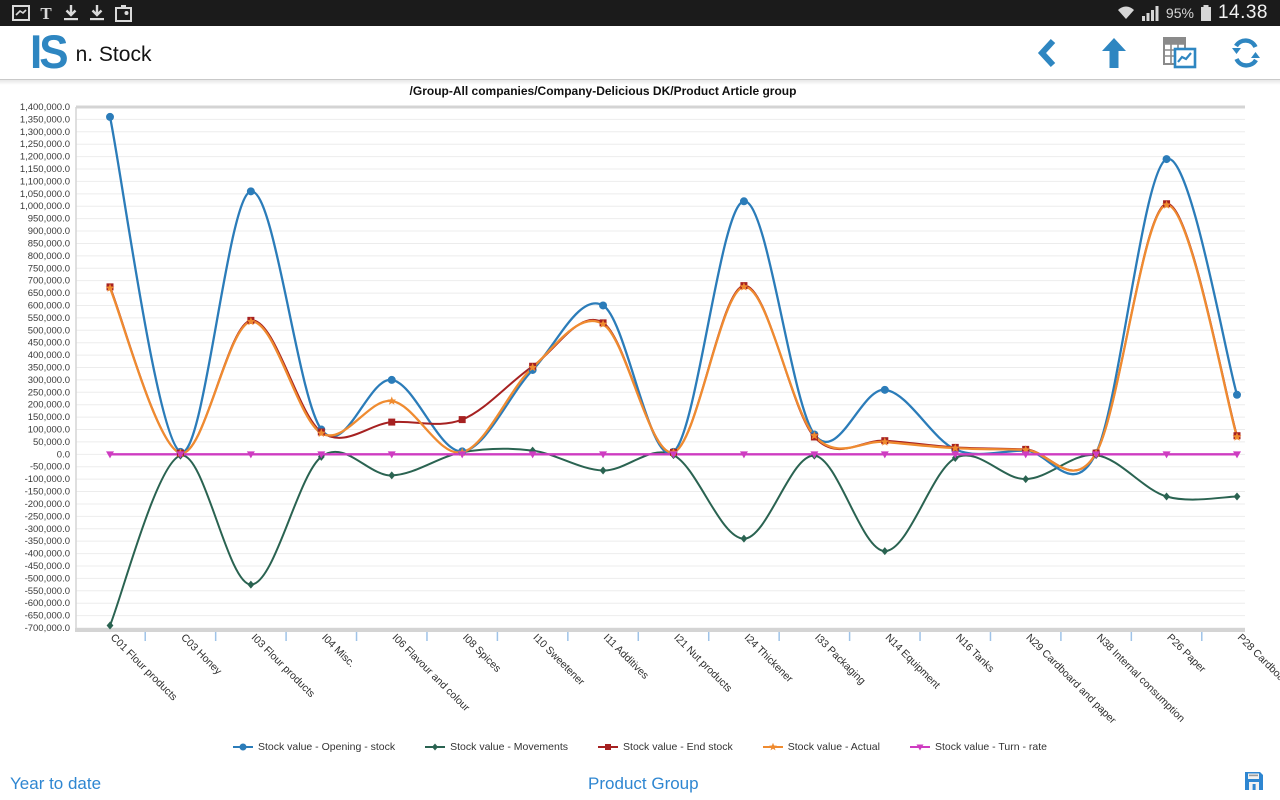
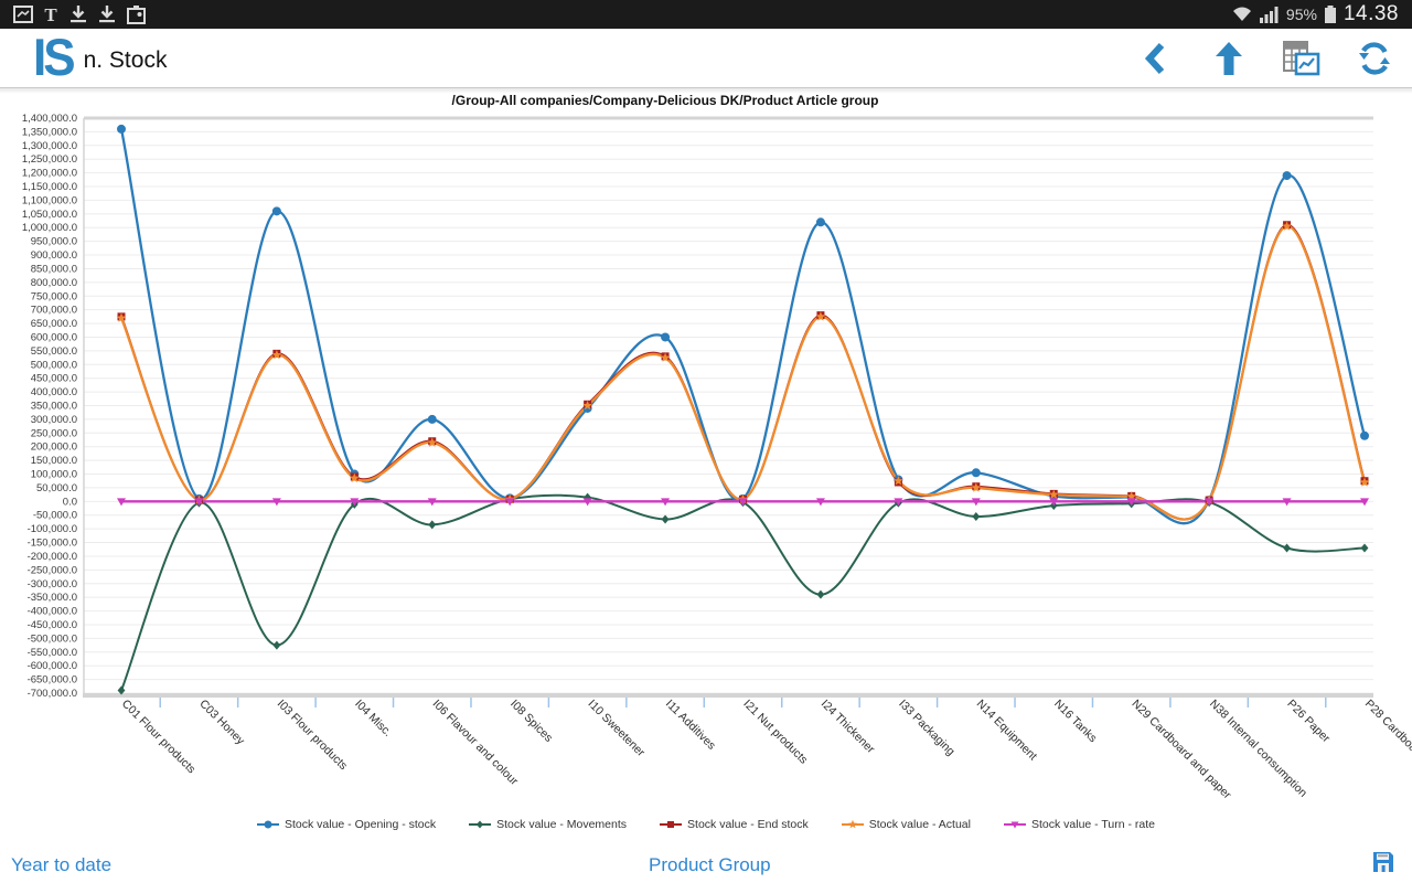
Stock value - End stock/I06 Flavour and colour: 130000 -> 220000
Stock value - End stock/I08 Spices: 140000 -> 10000
Stock value - Opening - stock/N14 Equipment: 260000 -> 100000
Stock value - Movements/N14 Equipment: -390000 -> -60000
Stock value - Movements/N29 Cardboard and paper: -100000 -> -10000
